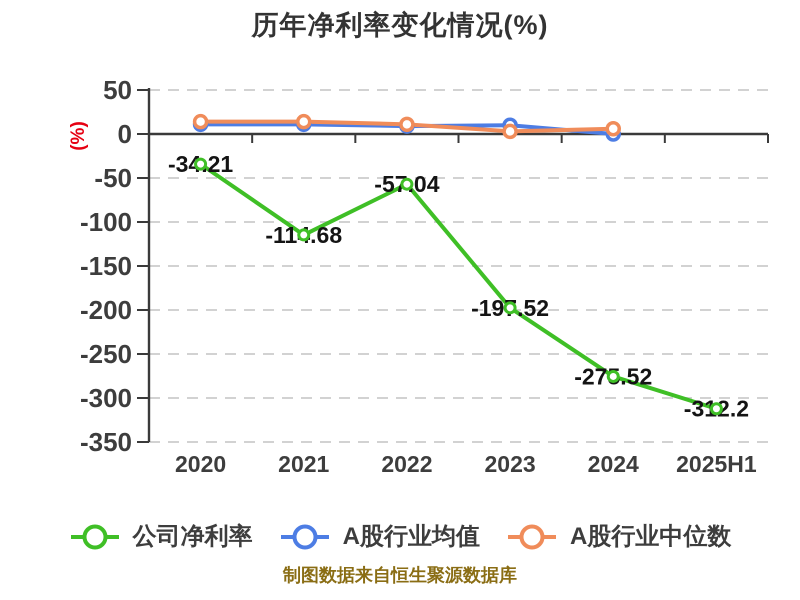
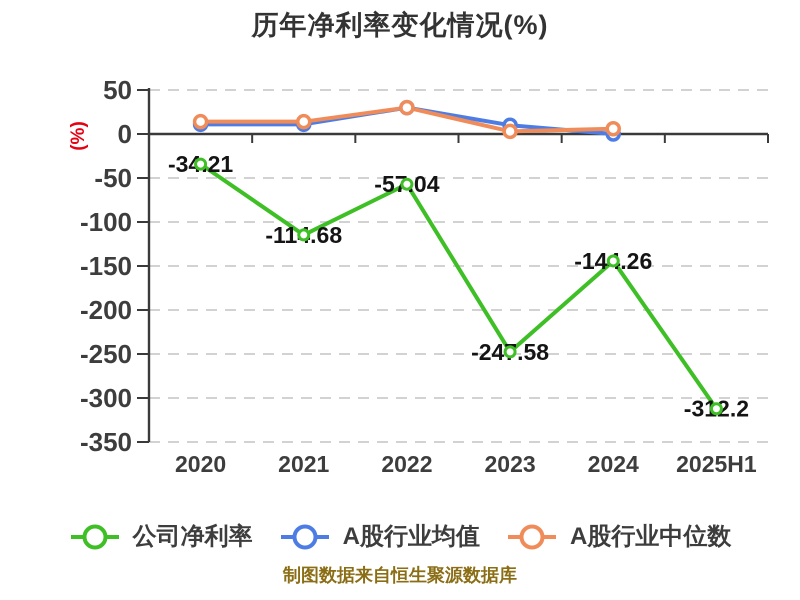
A股行业均值/2022: 10 -> 30
A股行业中位数/2022: 10 -> 30
公司净利率/2023: -197.52 -> -247.58
公司净利率/2024: -275.52 -> -144.26
